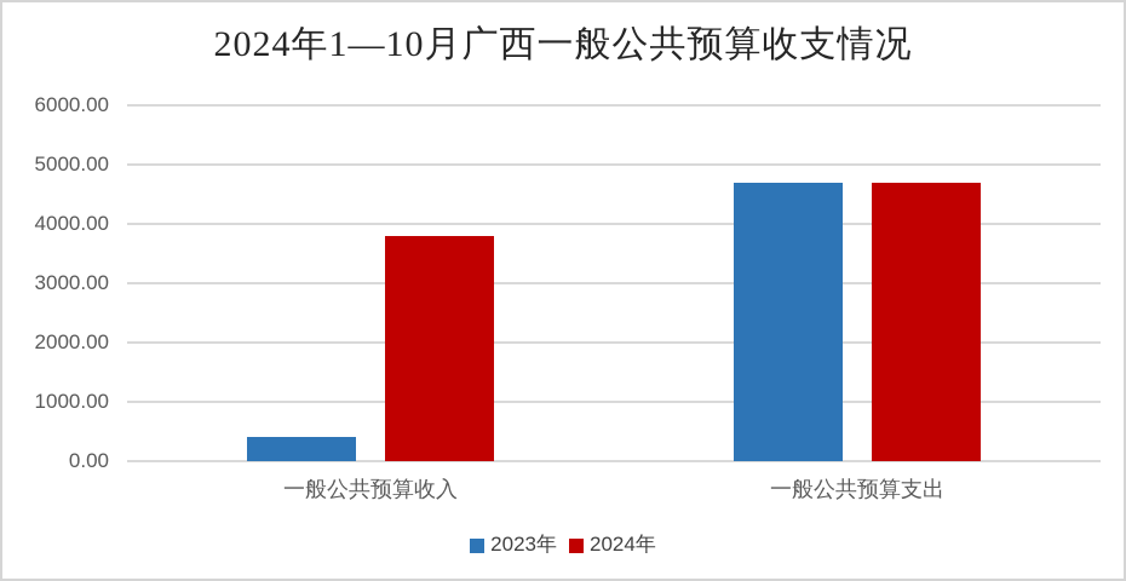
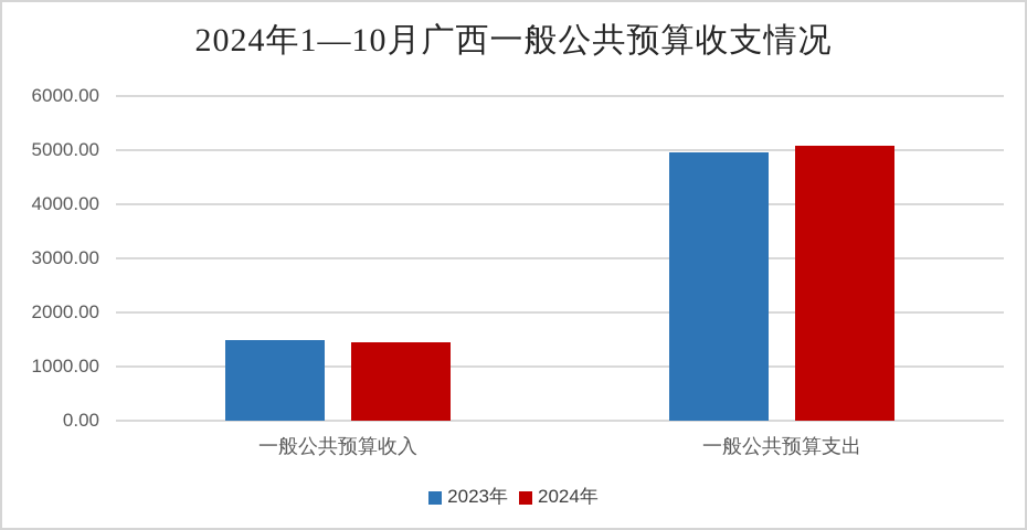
2023年/一般公共预算收入: 400 -> 1500
2024年/一般公共预算收入: 3800 -> 1400
2023年/一般公共预算支出: 4700 -> 5000
2024年/一般公共预算支出: 4700 -> 5100
